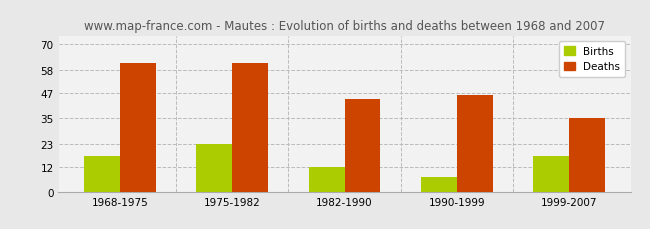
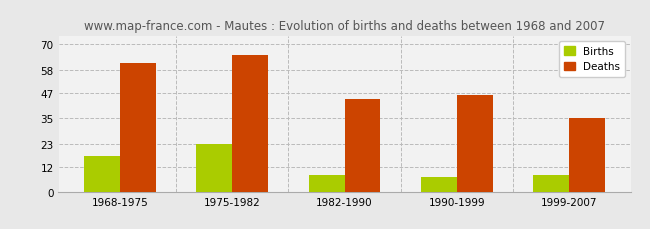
Deaths/1975-1982: 61 -> 65
Births/1982-1990: 12 -> 8
Births/1999-2007: 17 -> 8
